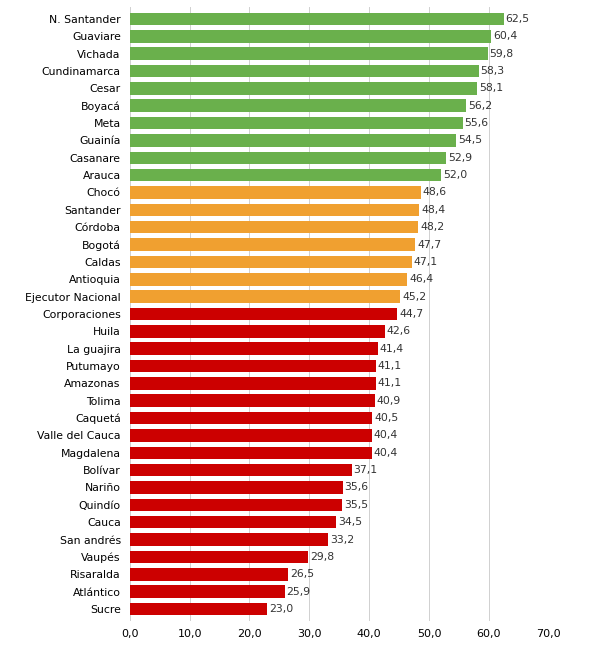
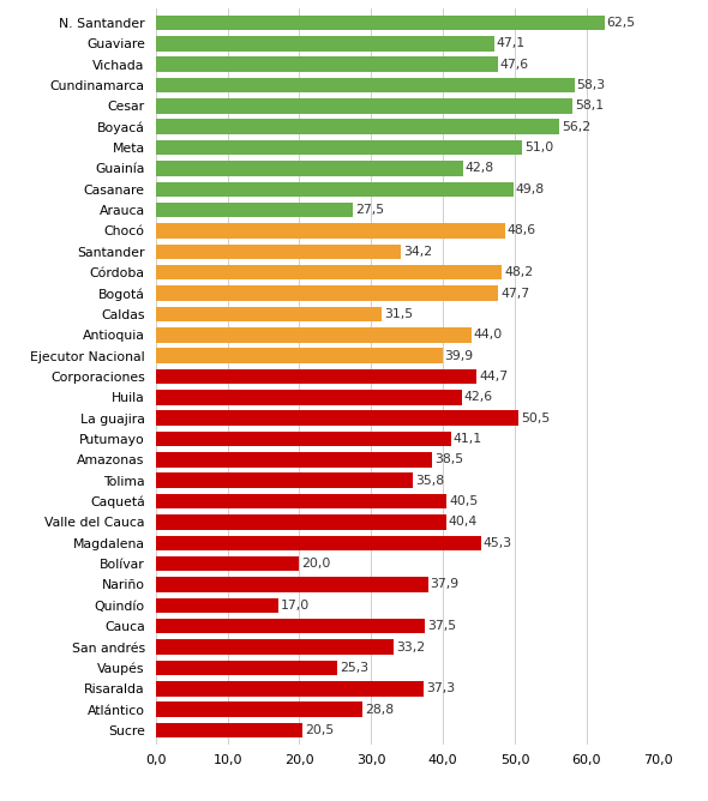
Guaviare: 60,4 -> 47,1
Vichada: 59,8 -> 47,6
Meta: 55,6 -> 51,0
Guainía: 54,5 -> 42,8
Casanare: 52,9 -> 49,8
Arauca: 52,0 -> 27,5
Santander: 48,4 -> 34,2
Caldas: 47,1 -> 31,5
Antioquia: 46,4 -> 44,0
Ejecutor Nacional: 45,2 -> 39,9
La guajira: 41,4 -> 50,5
Amazonas: 41,1 -> 38,5
Tolima: 40,9 -> 35,8
Magdalena: 40,4 -> 45,3
Bolívar: 37,1 -> 20,0
Nariño: 35,6 -> 37,9
Quindío: 35,5 -> 17,0
Cauca: 34,5 -> 37,5
Vaupés: 29,8 -> 25,3
Risaralda: 26,5 -> 37,3
Atlántico: 25,9 -> 28,8
Sucre: 23,0 -> 20,5
